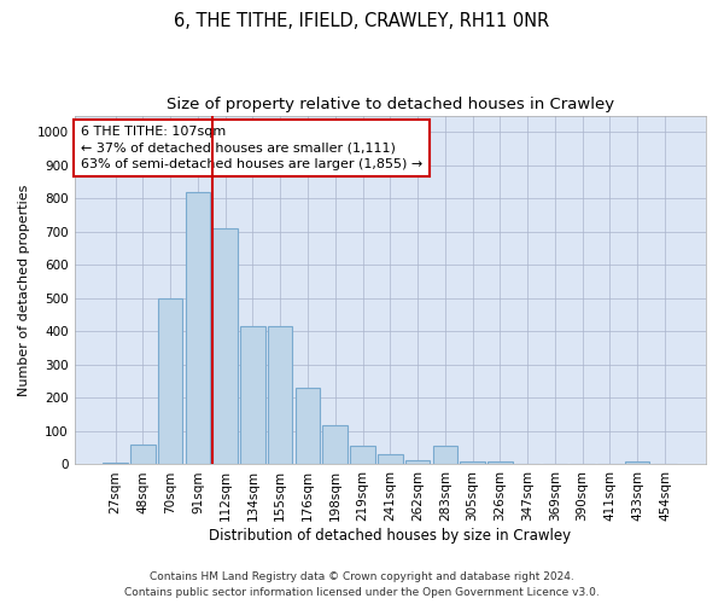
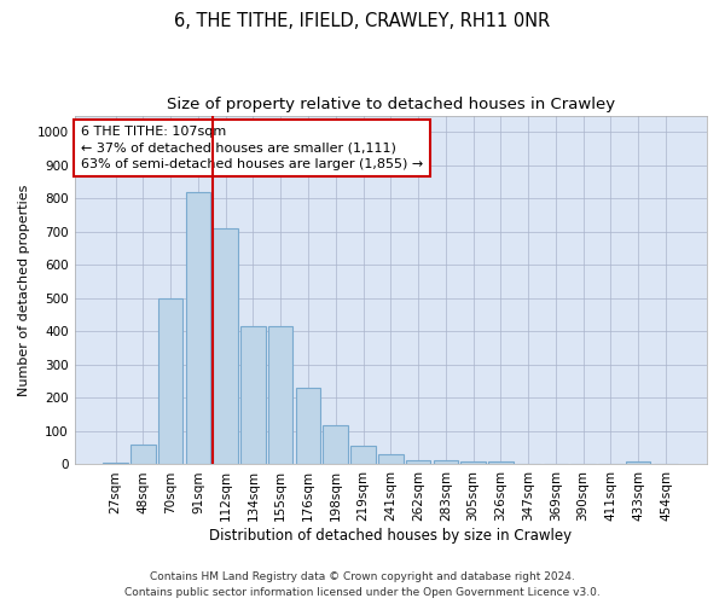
283sqm: 55 -> 13
